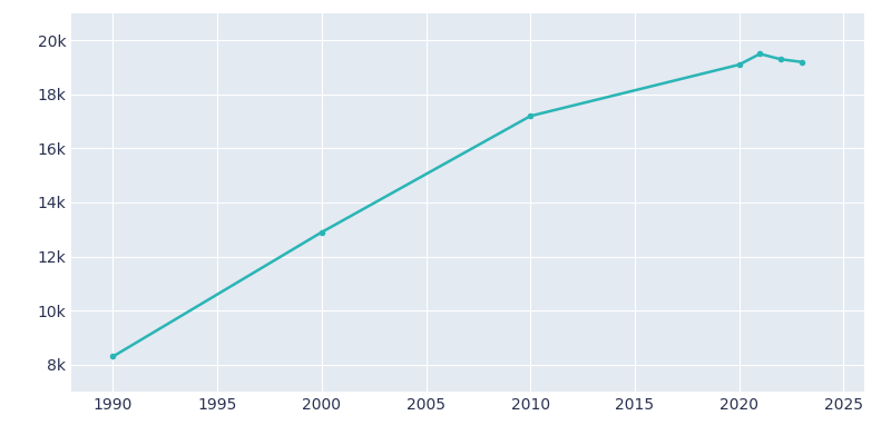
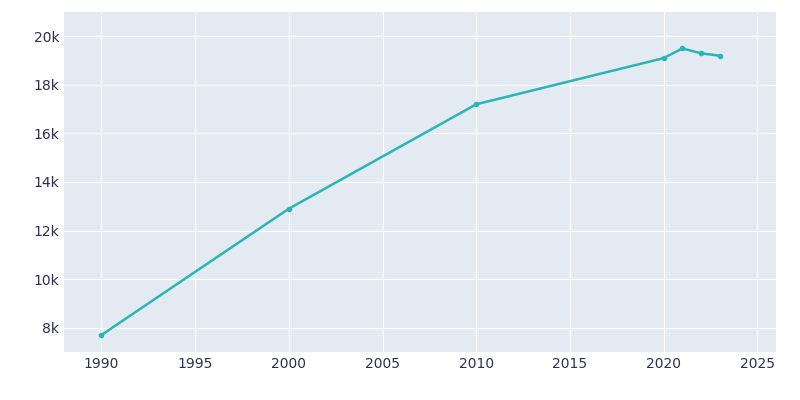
1990: 8.3k -> 7.7k
